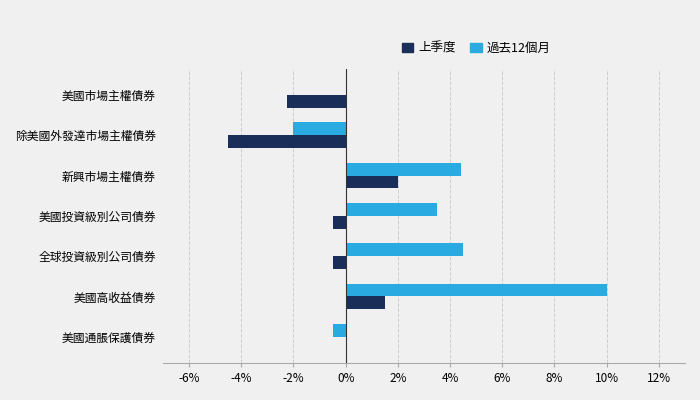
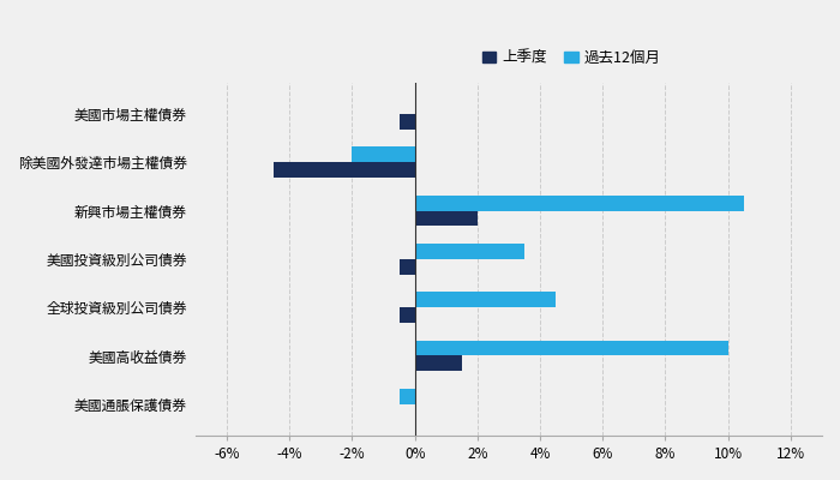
上季度/美國市場主權債券: -2.25% -> -0.50%
過去12個月/新興市場主權債券: 4.4% -> 10.5%
